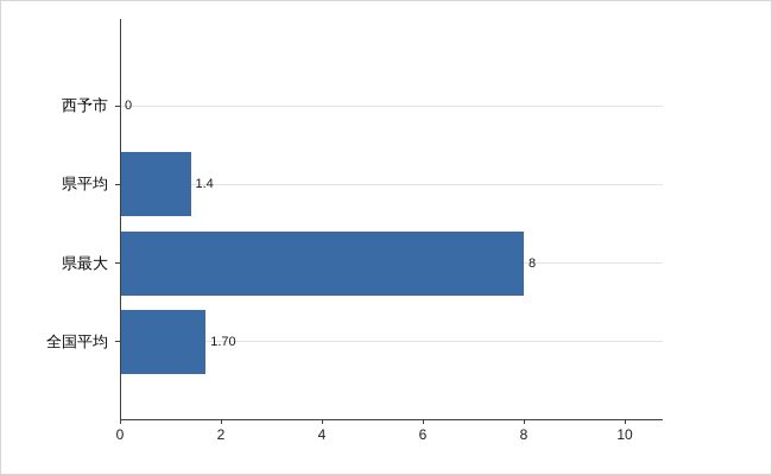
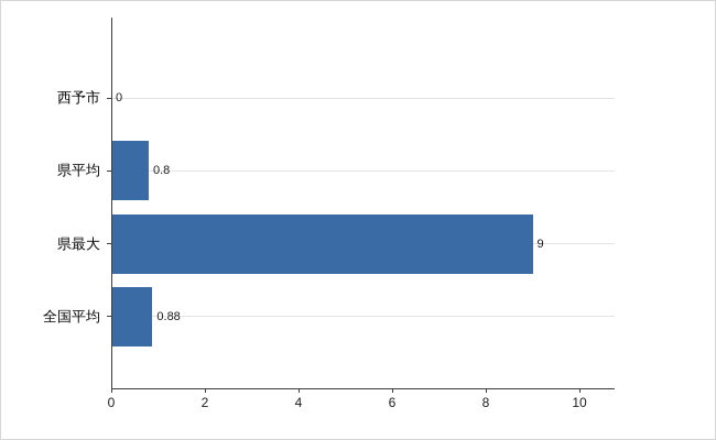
県平均: 1.4 -> 0.8
県最大: 8 -> 9
全国平均: 1.70 -> 0.88
